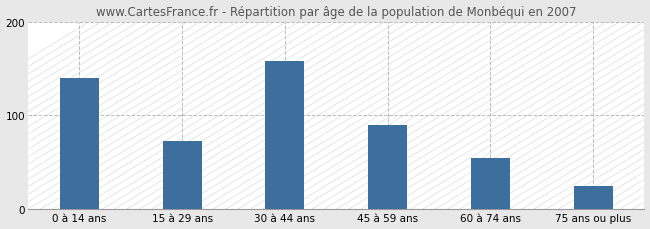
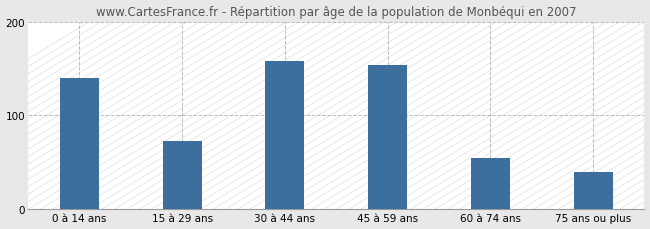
45 à 59 ans: 90 -> 154
75 ans ou plus: 25 -> 40
